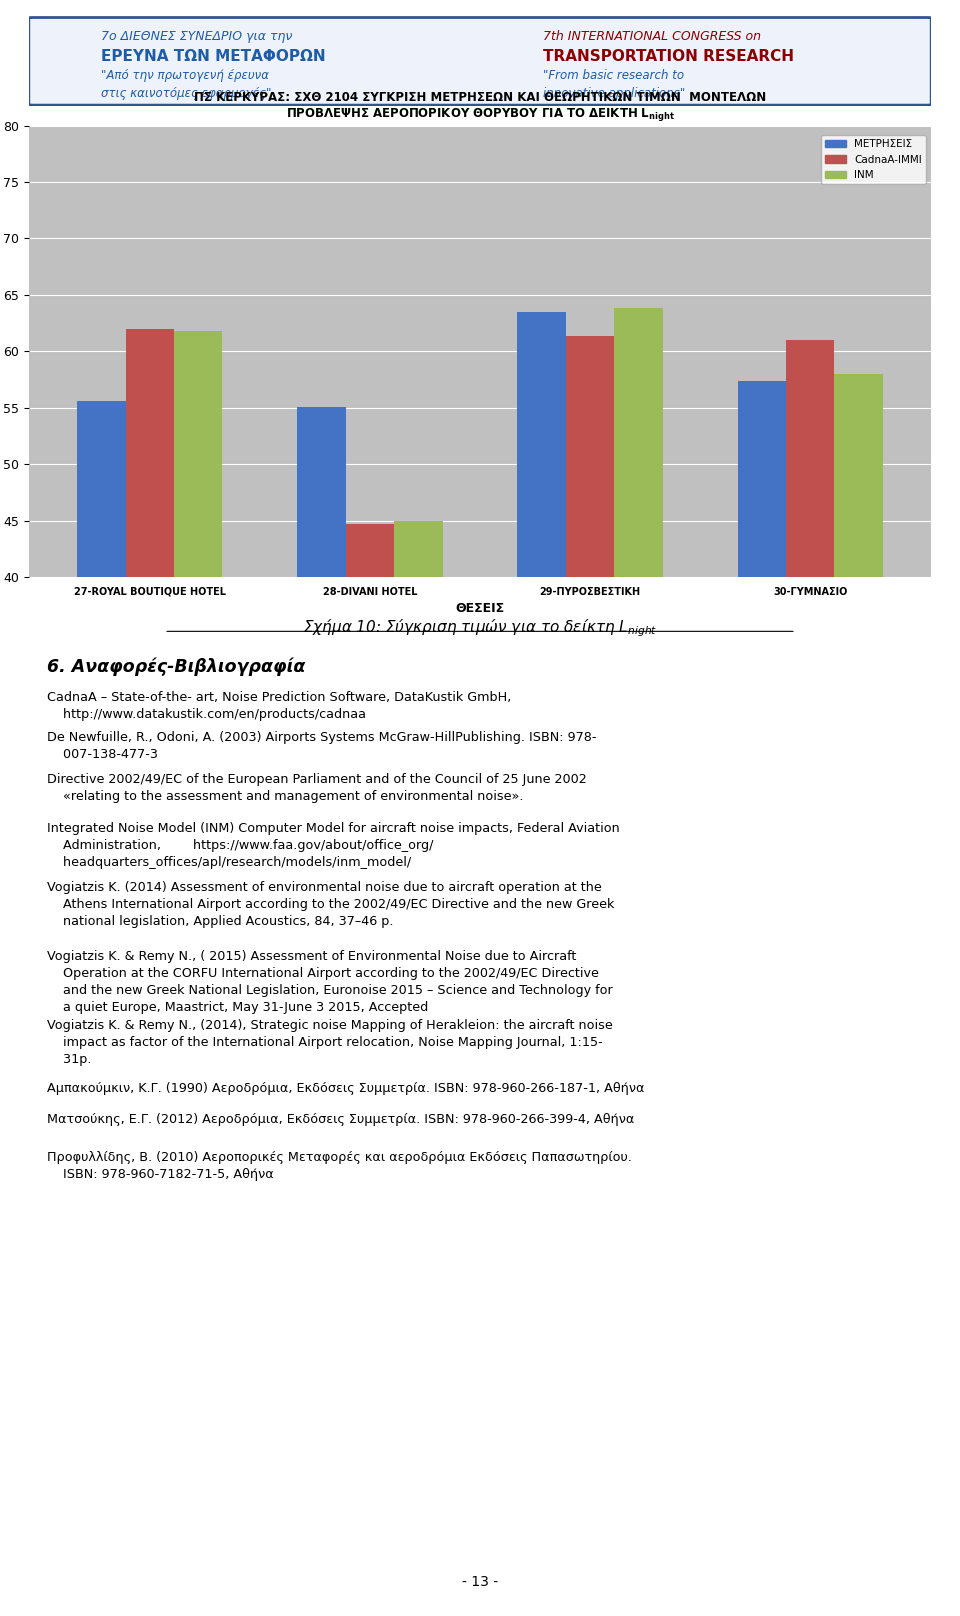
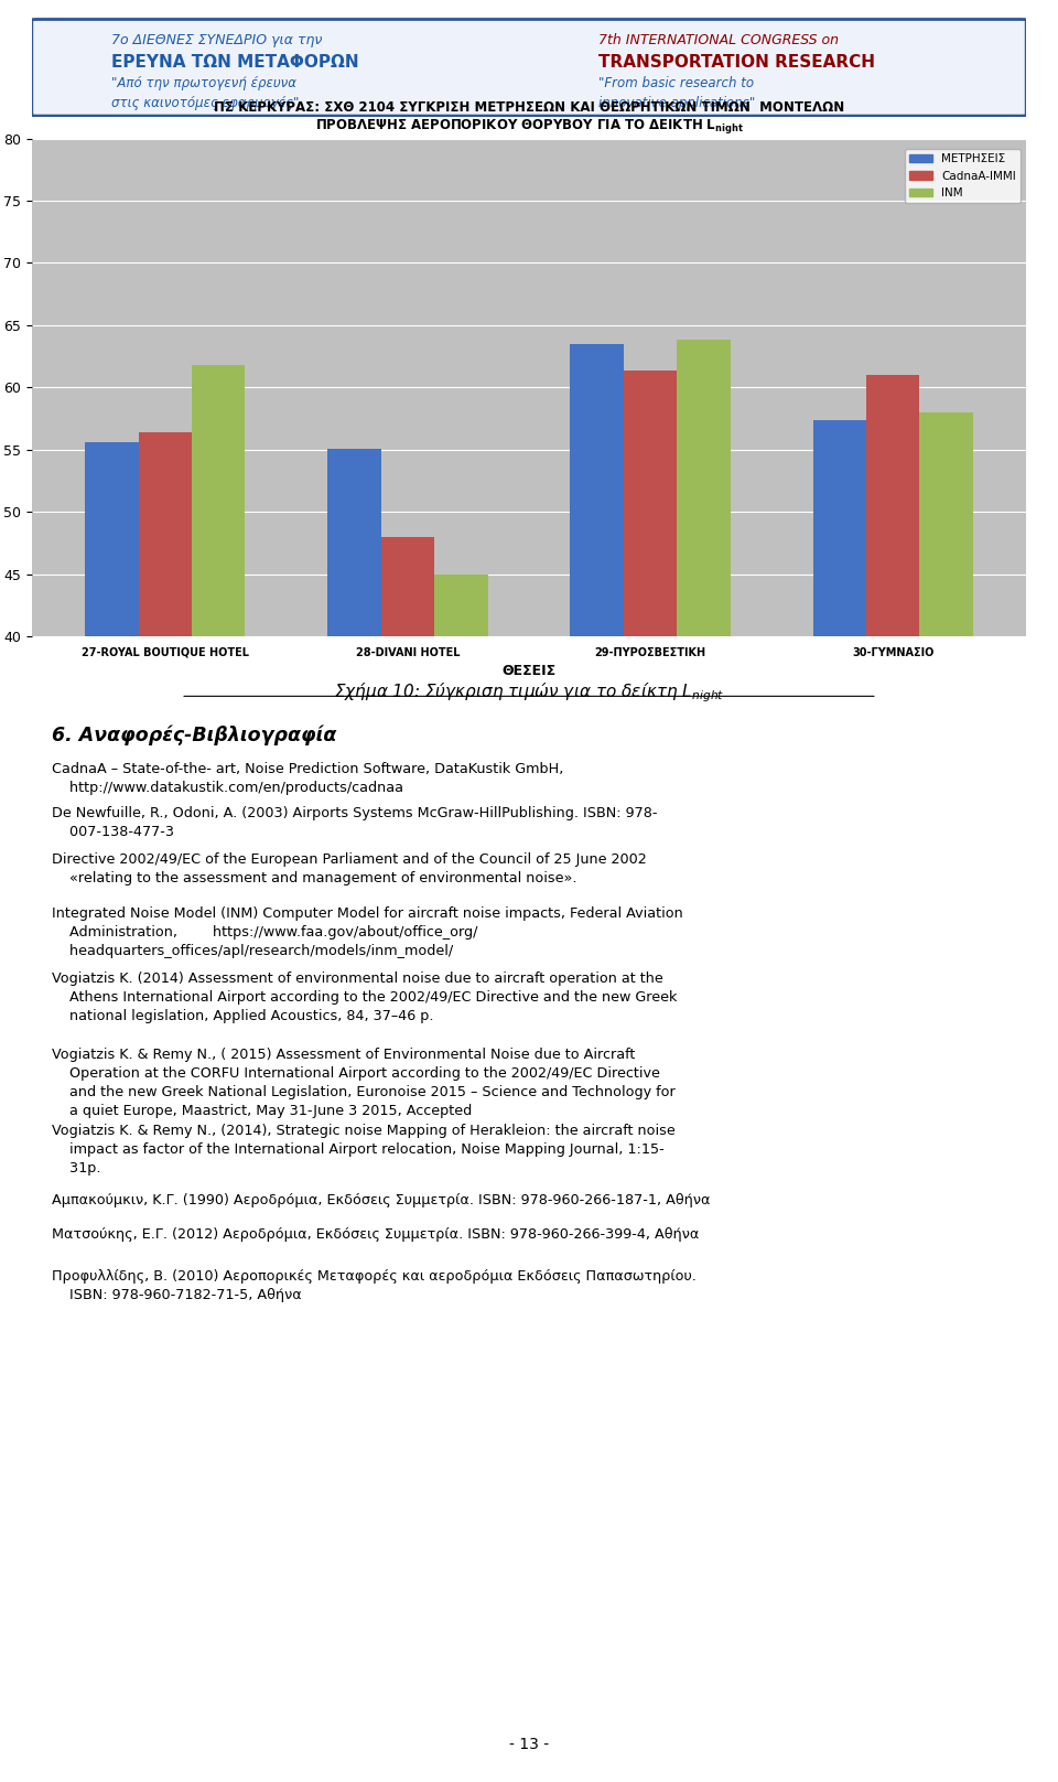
CadnaA-IMMI/27-ROYAL BOUTIQUE HOTEL: 62.0 -> 56.4
CadnaA-IMMI/28-DIVANI HOTEL: 44.7 -> 48.0
